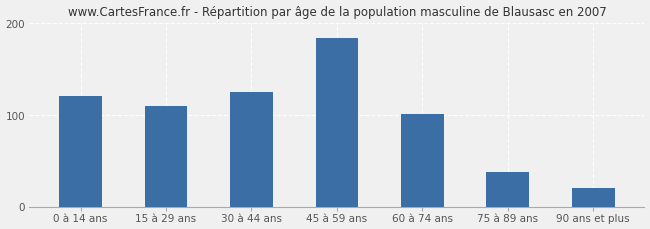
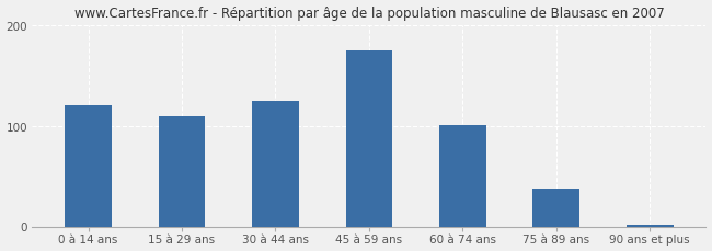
45 à 59 ans: 184 -> 175
90 ans et plus: 20 -> 2
